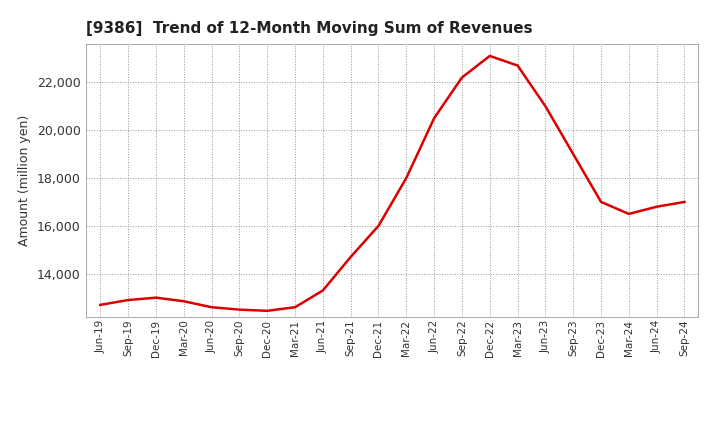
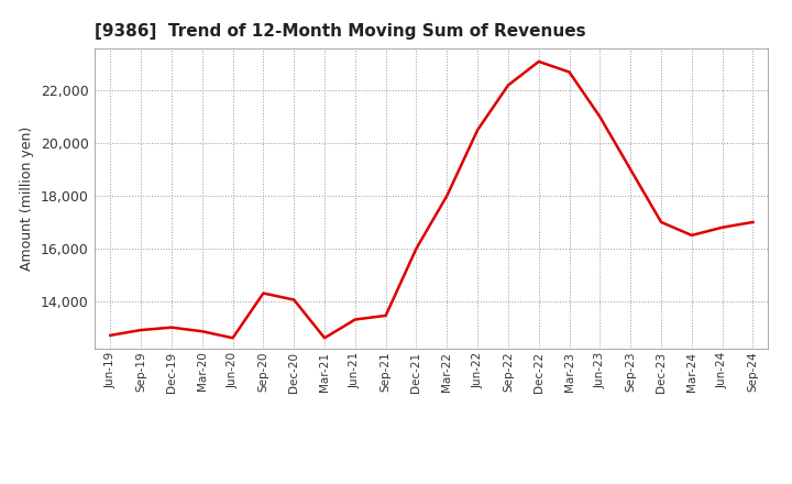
Sep-20: 12,500 -> 14,300
Dec-20: 12,450 -> 14,050
Sep-21: 14,700 -> 13,450
